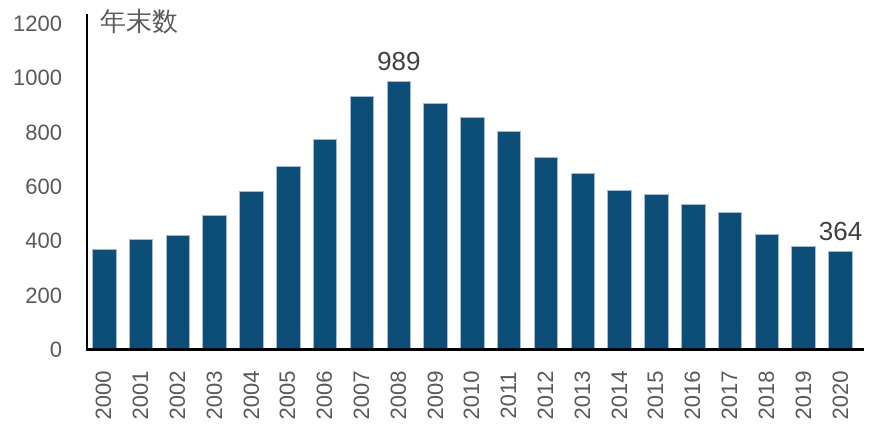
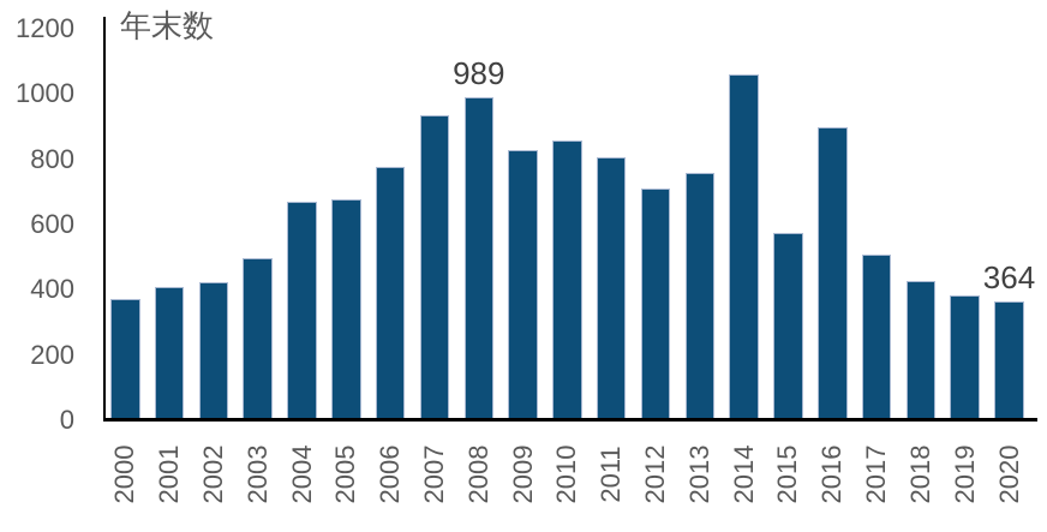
2004: 580 -> 670
2009: 910 -> 830
2013: 650 -> 760
2014: 590 -> 1060
2016: 540 -> 900
